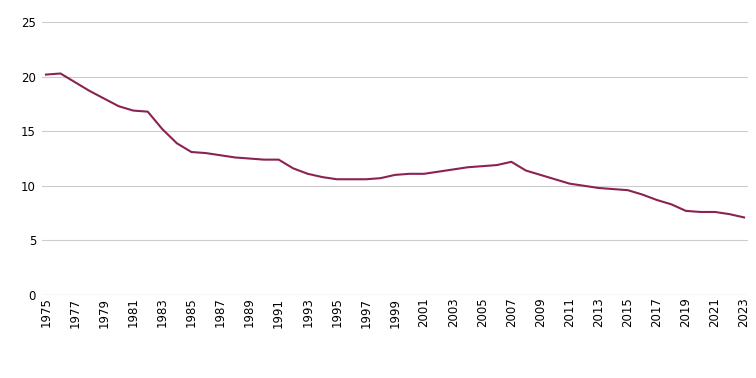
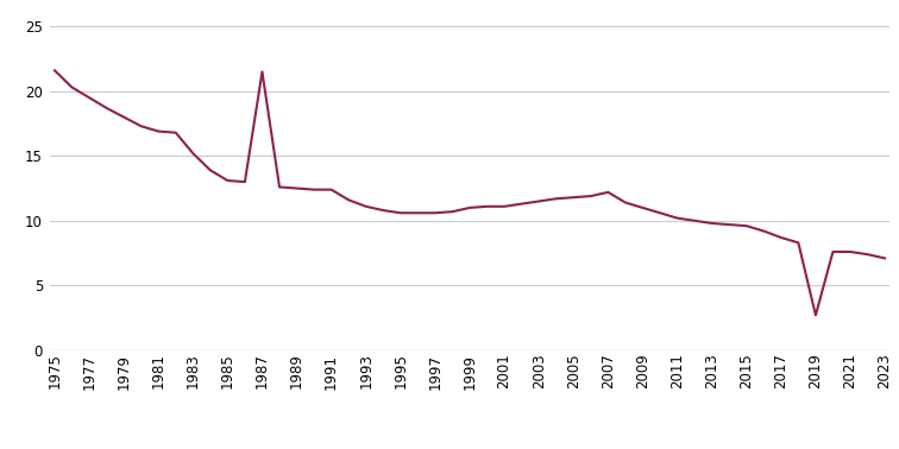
1975: 20.2 -> 21.6
1987: 12.8 -> 21.5
2019: 7.7 -> 2.7
